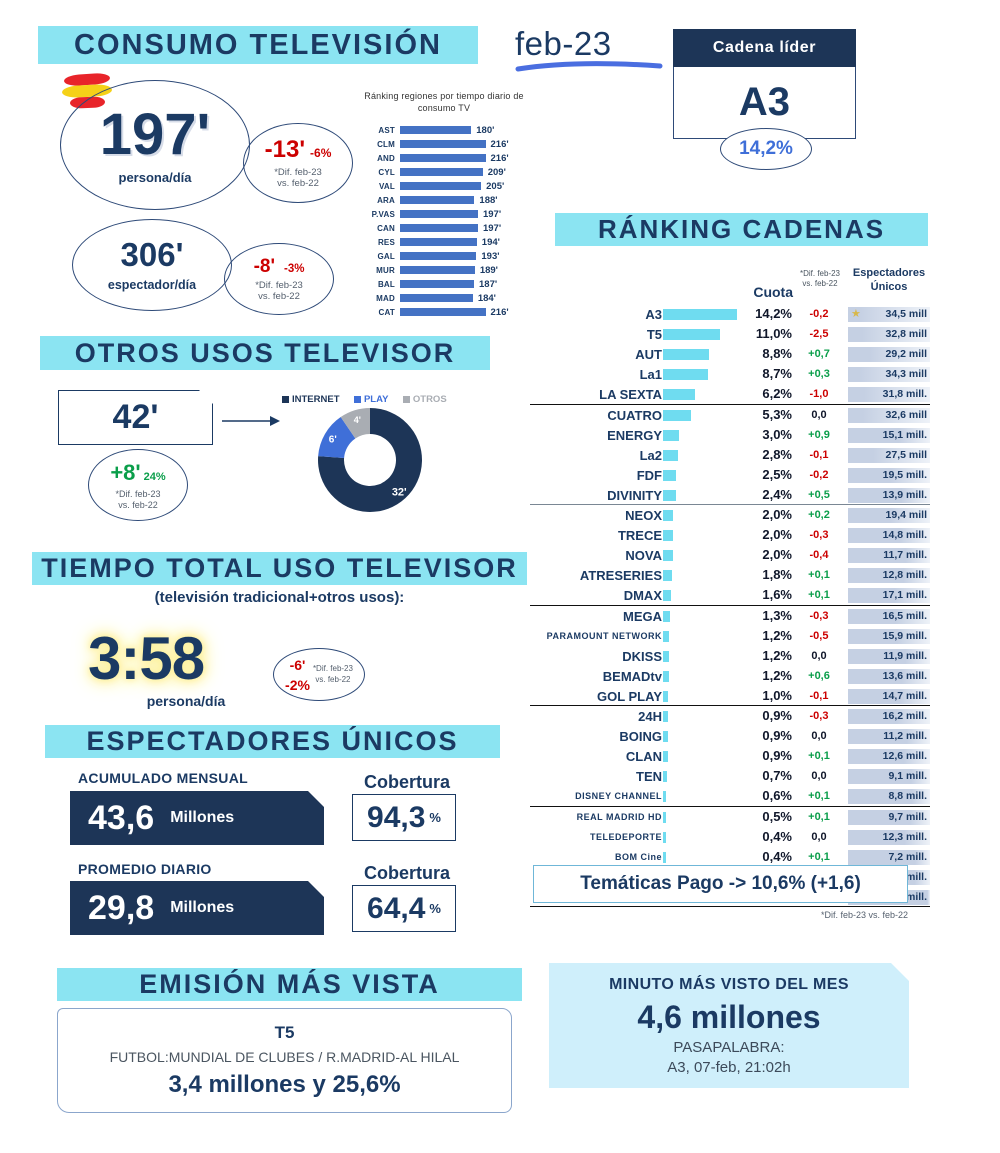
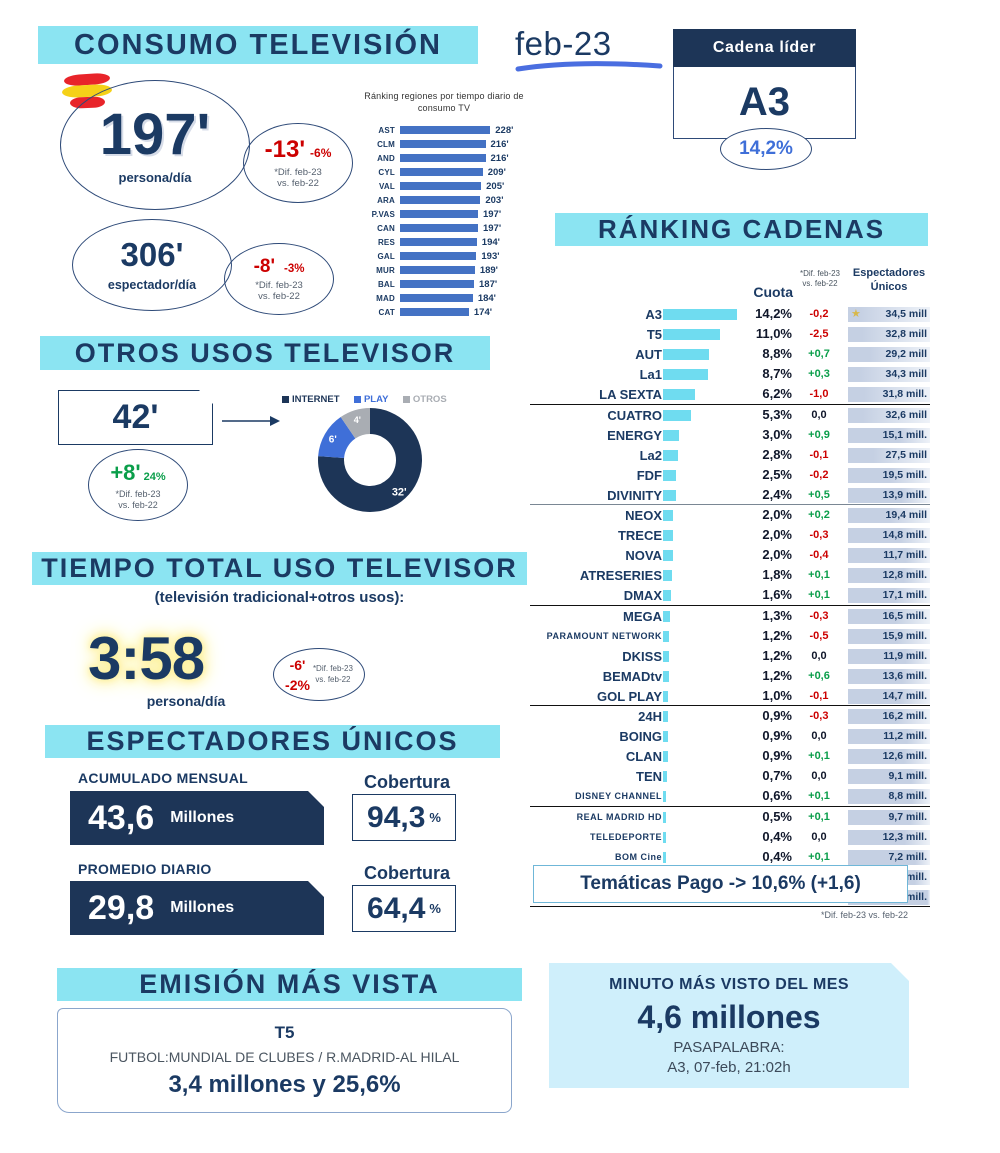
Ránking regiones por tiempo diario de consumo TV/AST: 180 -> 228
Ránking regiones por tiempo diario de consumo TV/ARA: 188 -> 203
Ránking regiones por tiempo diario de consumo TV/CAT: 216 -> 174
